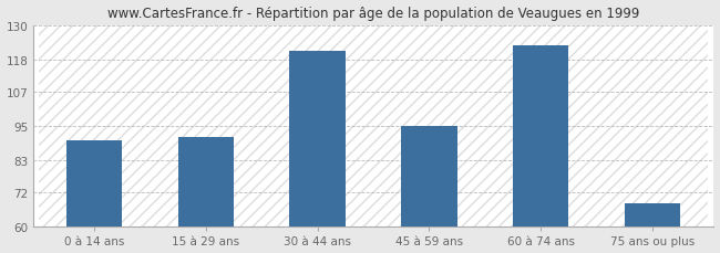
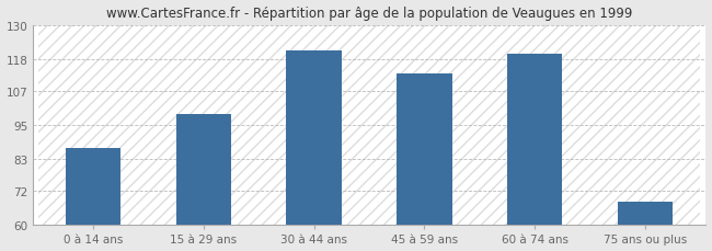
0 à 14 ans: 90 -> 87
15 à 29 ans: 91 -> 99
45 à 59 ans: 95 -> 113
60 à 74 ans: 123 -> 120
